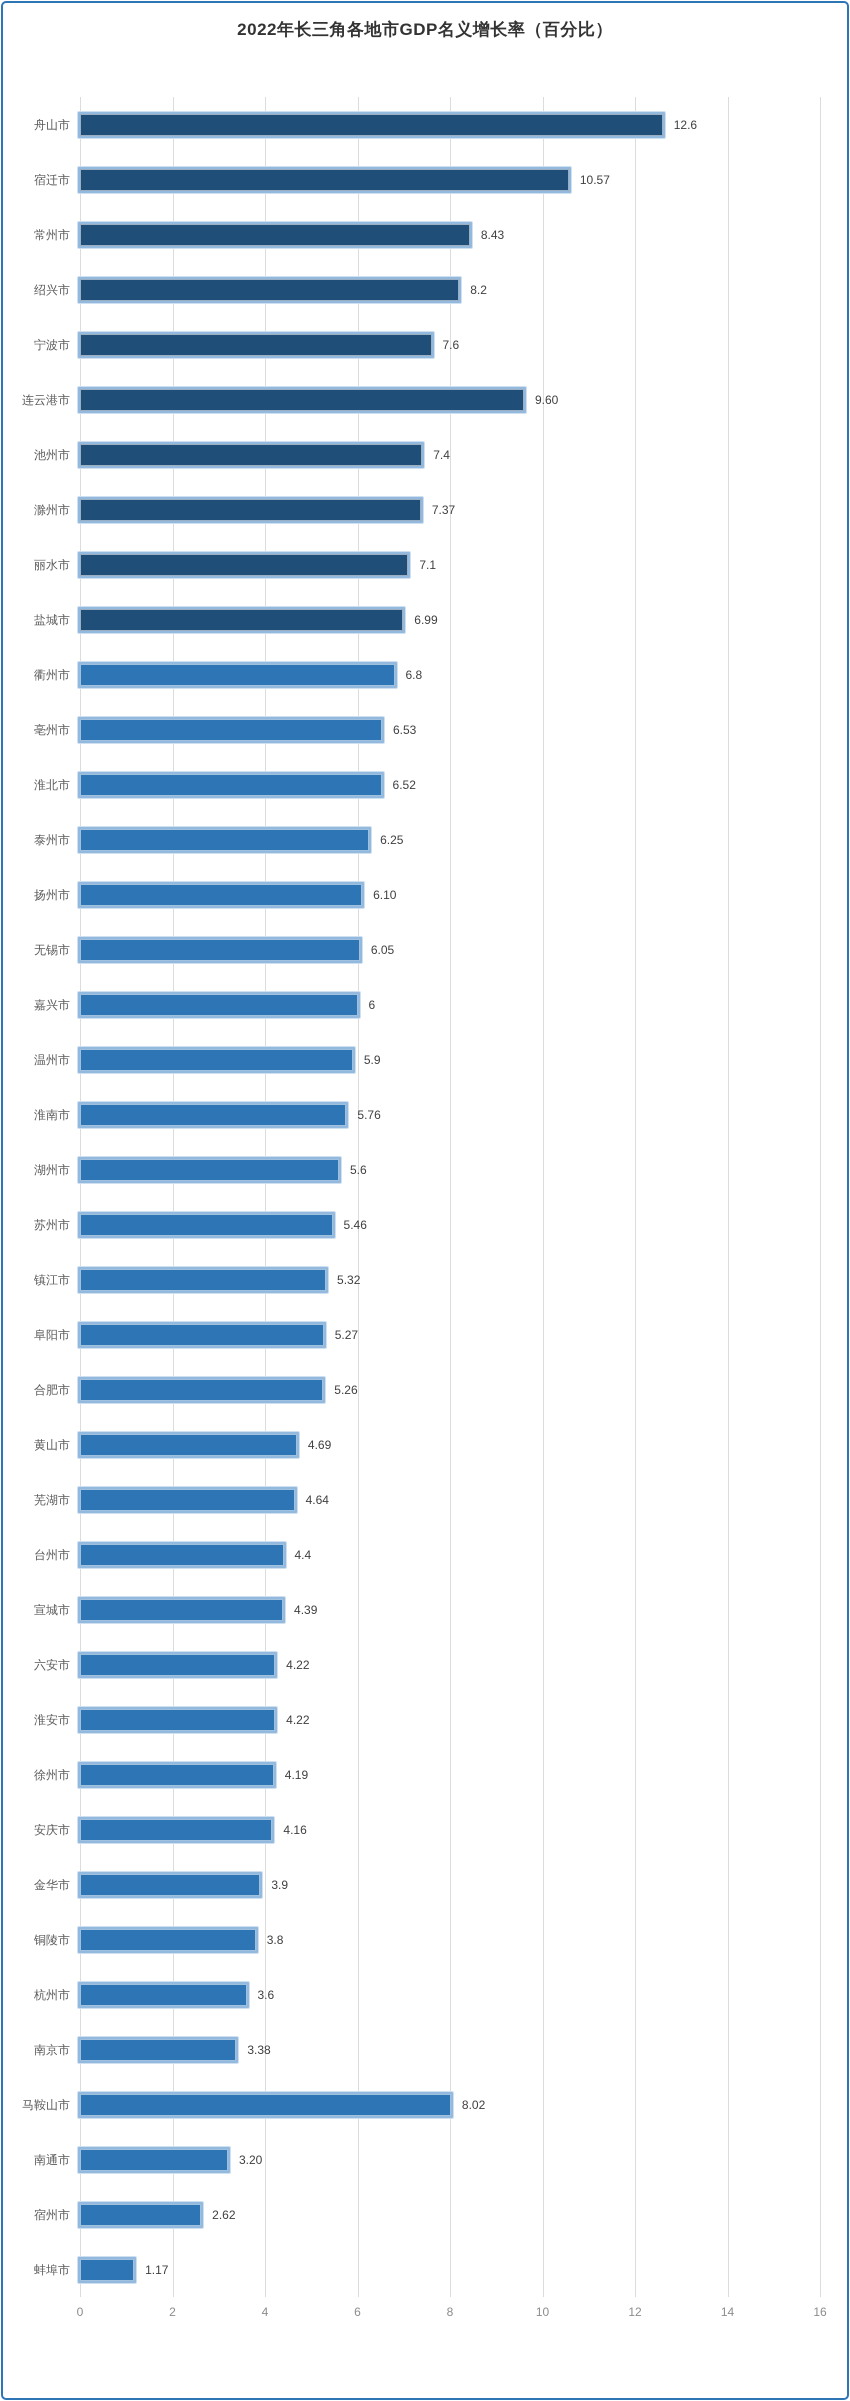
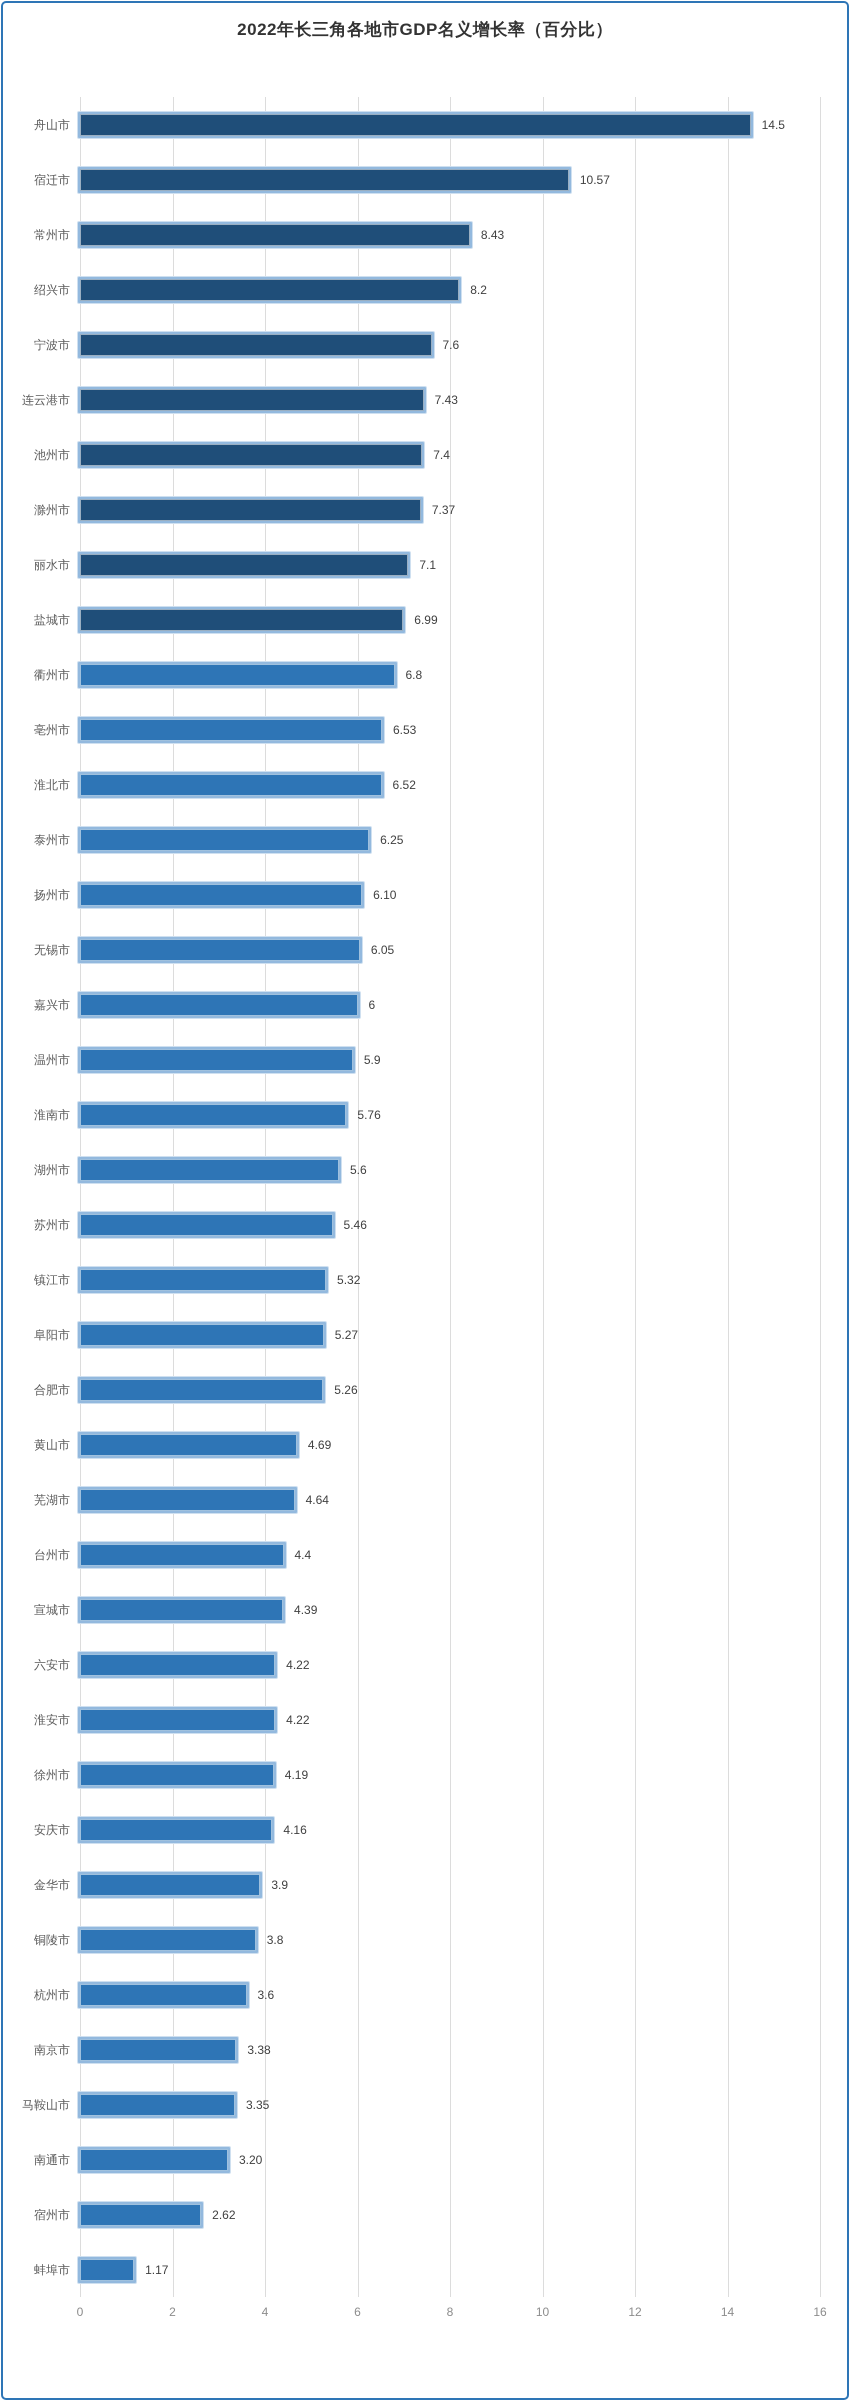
舟山市: 12.6 -> 14.5
连云港市: 9.60 -> 7.43
马鞍山市: 8.02 -> 3.35
